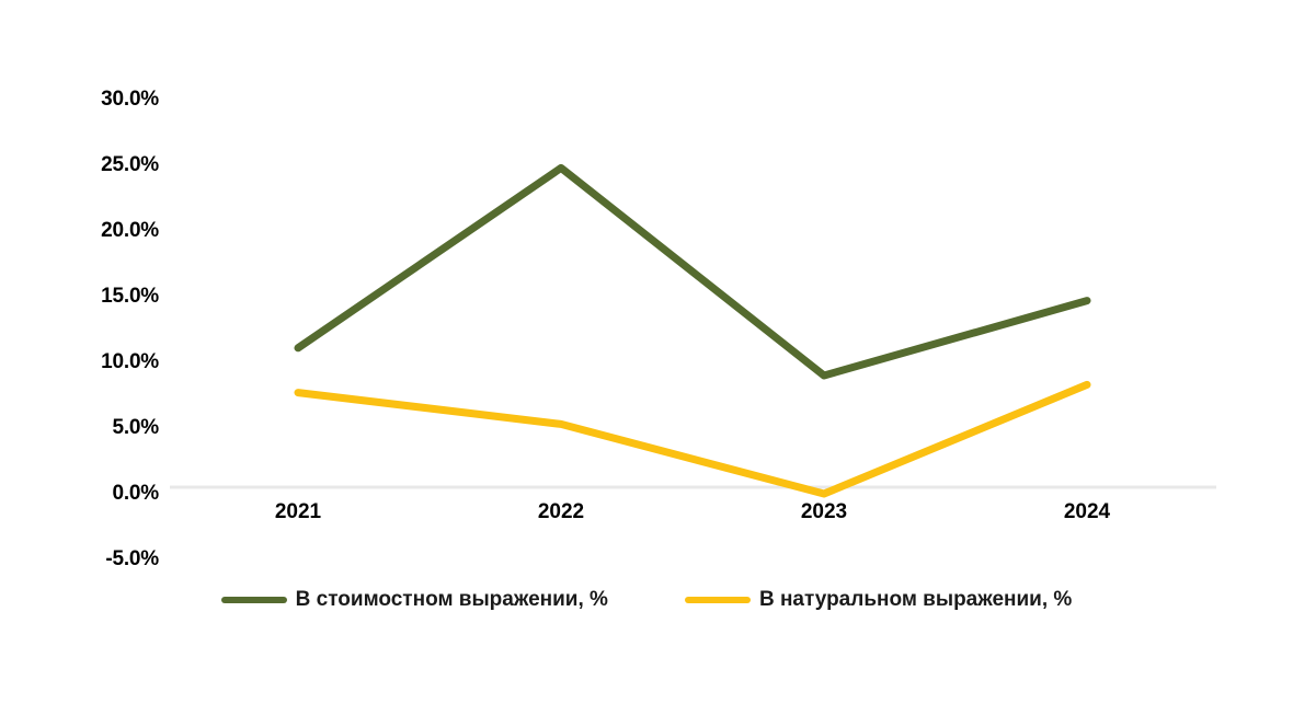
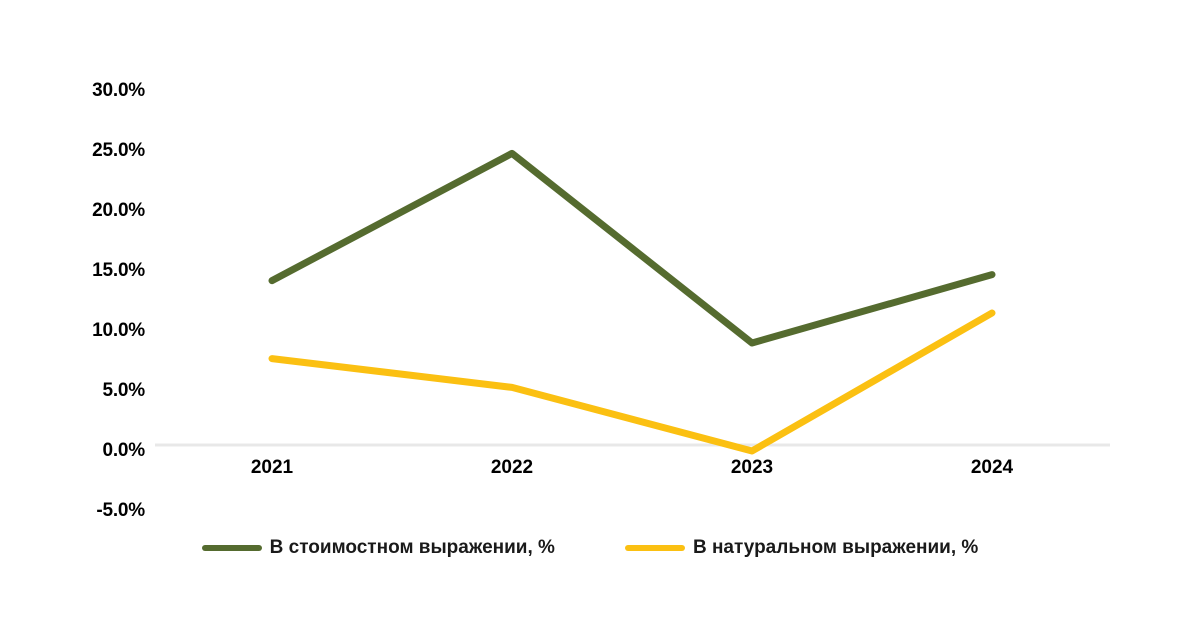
В стоимостном выражении, %/2021: 10.6% -> 13.7%
В натуральном выражении, %/2024: 7.8% -> 11.0%
